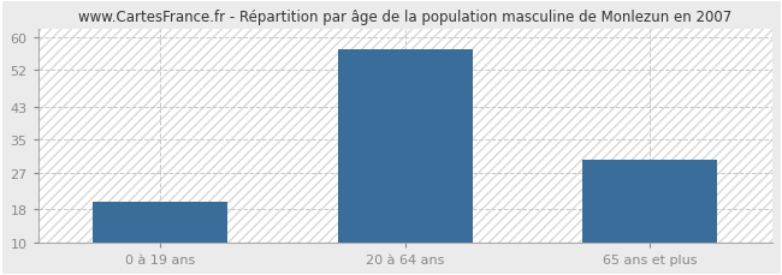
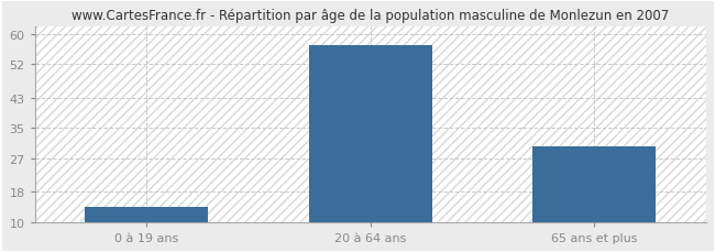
0 à 19 ans: 20 -> 14
